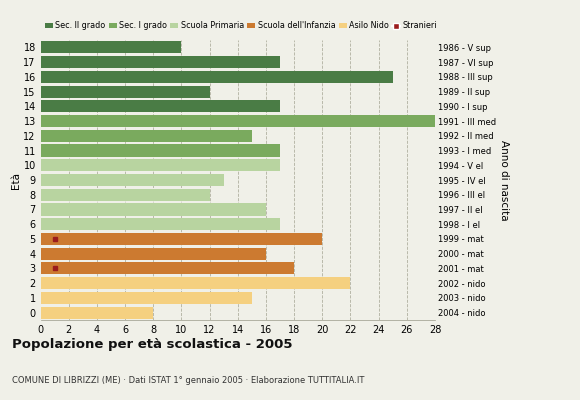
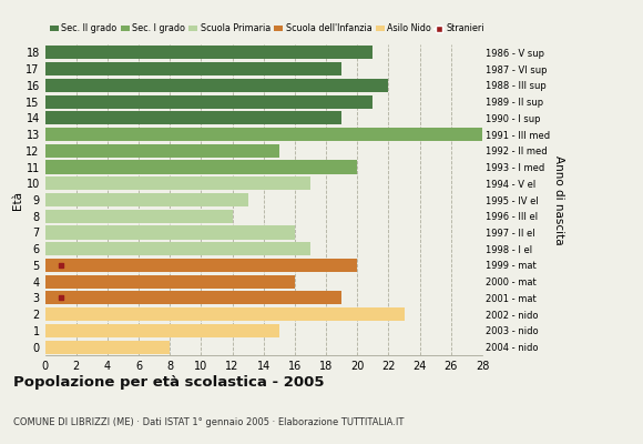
18: 10 -> 21
17: 17 -> 19
16: 25 -> 22
15: 12 -> 21
14: 17 -> 19
11: 17 -> 20
3: 18 -> 19
2: 22 -> 23
